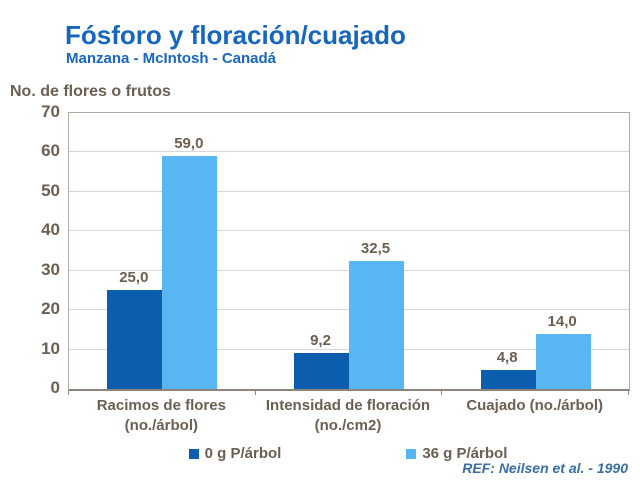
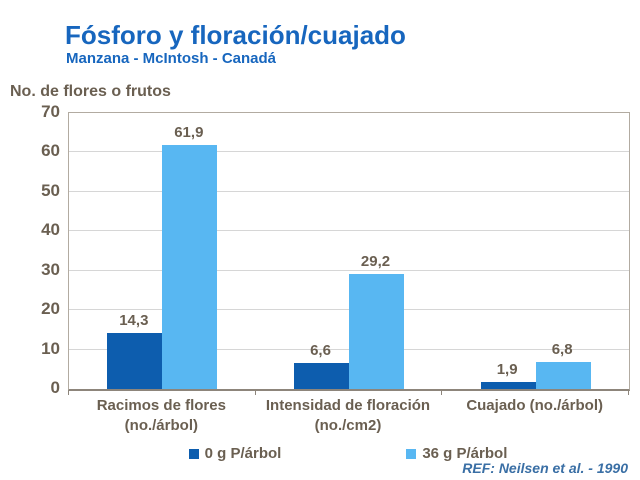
0 g P/árbol/Racimos de flores (no./árbol): 25,0 -> 14,3
36 g P/árbol/Racimos de flores (no./árbol): 59,0 -> 61,9
0 g P/árbol/Intensidad de floración (no./cm2): 9,2 -> 6,6
36 g P/árbol/Intensidad de floración (no./cm2): 32,5 -> 29,2
0 g P/árbol/Cuajado (no./árbol): 4,8 -> 1,9
36 g P/árbol/Cuajado (no./árbol): 14,0 -> 6,8
